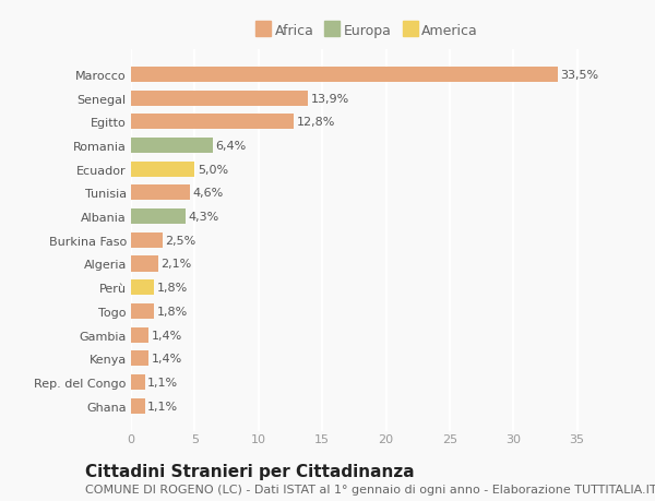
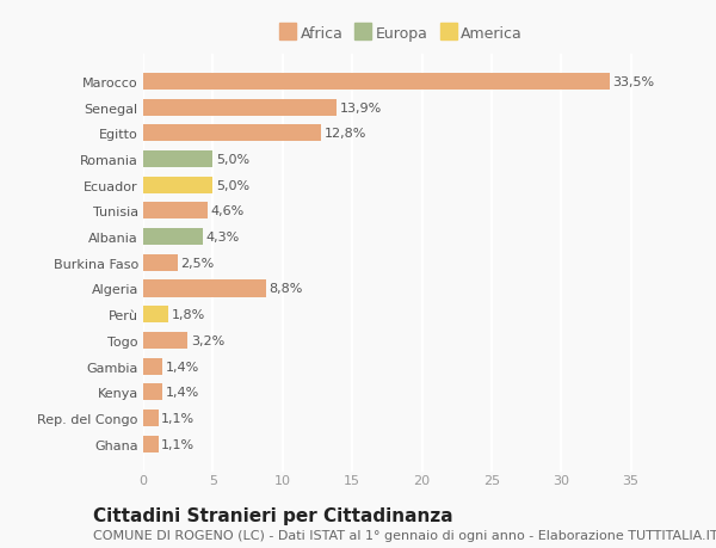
Romania: 6,4% -> 5,0%
Algeria: 2,1% -> 8,8%
Togo: 1,8% -> 3,2%
